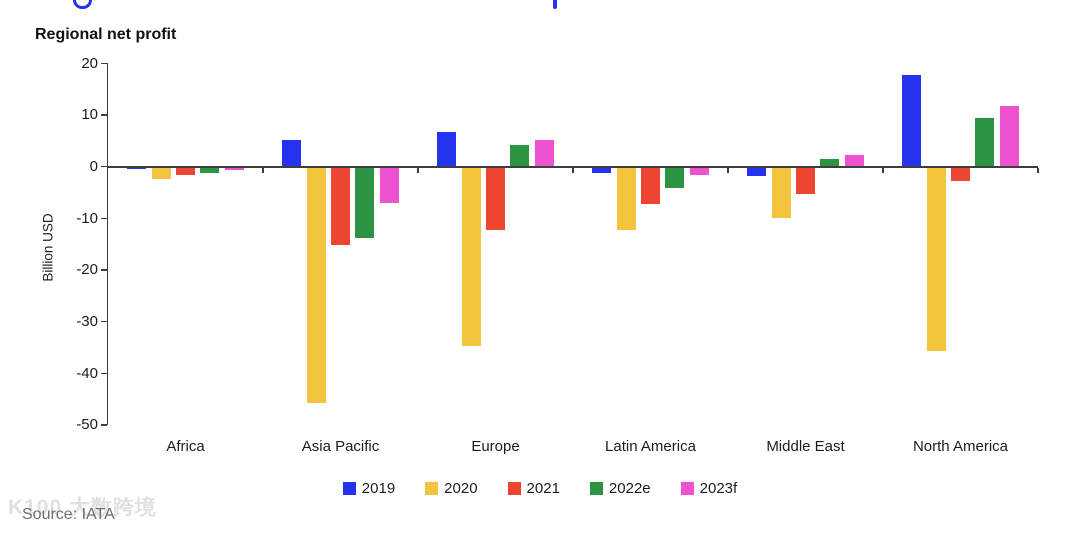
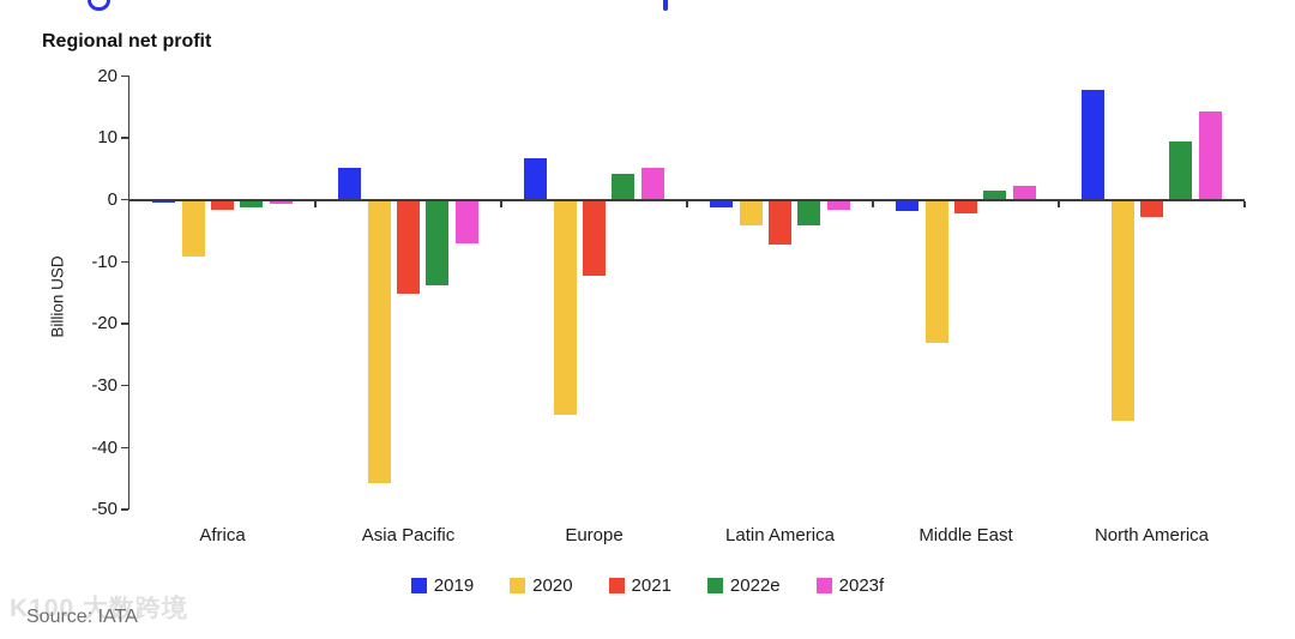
2020/Africa: -2 -> -9
2020/Latin America: -12 -> -4
2020/Middle East: -10 -> -23
2021/Middle East: -5 -> -2
2023f/North America: 12 -> 14
